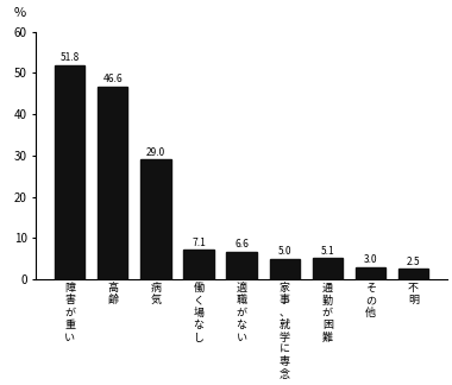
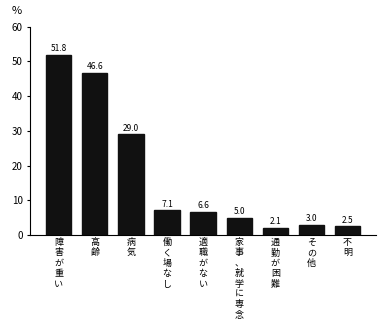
通 勤 が 困 難: 5.1 -> 2.1
